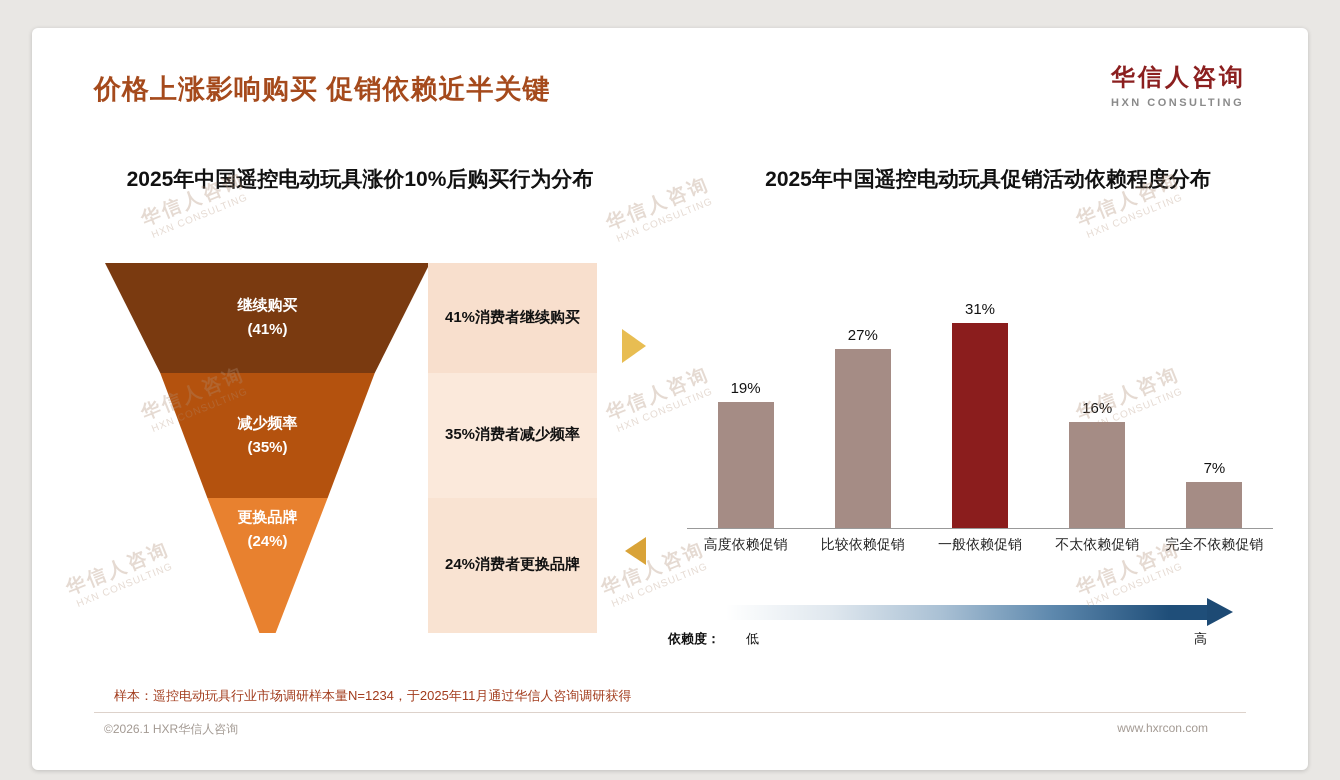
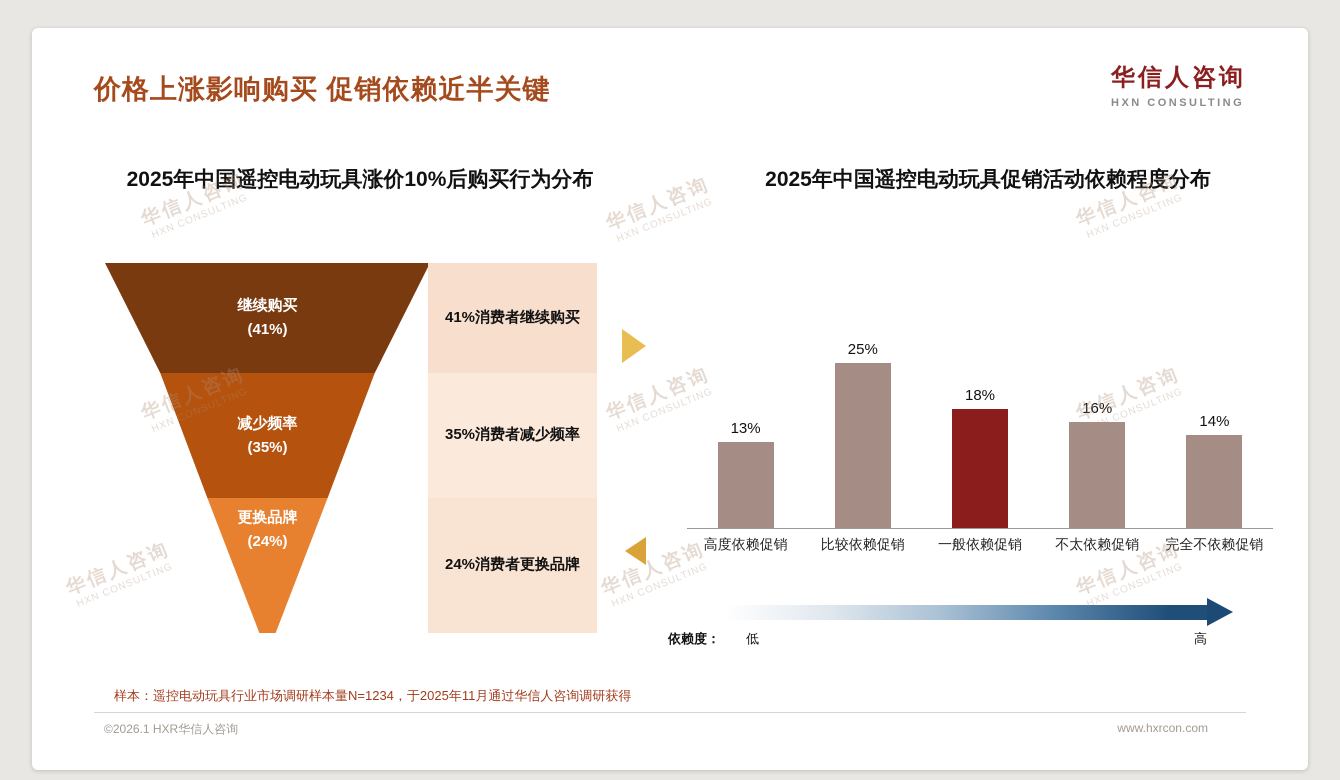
2025年中国遥控电动玩具促销活动依赖程度分布/高度依赖促销: 19% -> 13%
2025年中国遥控电动玩具促销活动依赖程度分布/比较依赖促销: 27% -> 25%
2025年中国遥控电动玩具促销活动依赖程度分布/一般依赖促销: 31% -> 18%
2025年中国遥控电动玩具促销活动依赖程度分布/完全不依赖促销: 7% -> 14%
